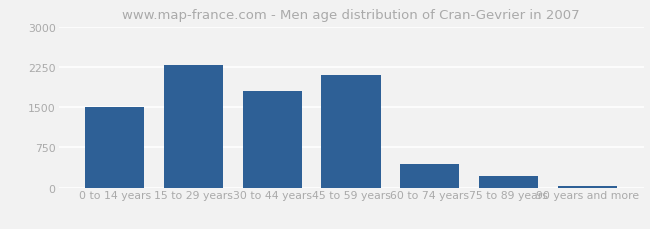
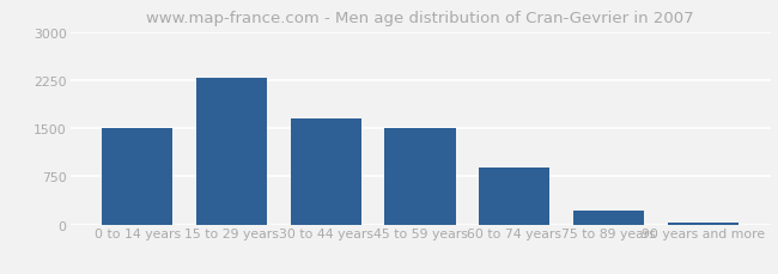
30 to 44 years: 1800 -> 1650
45 to 59 years: 2100 -> 1500
60 to 74 years: 440 -> 880
